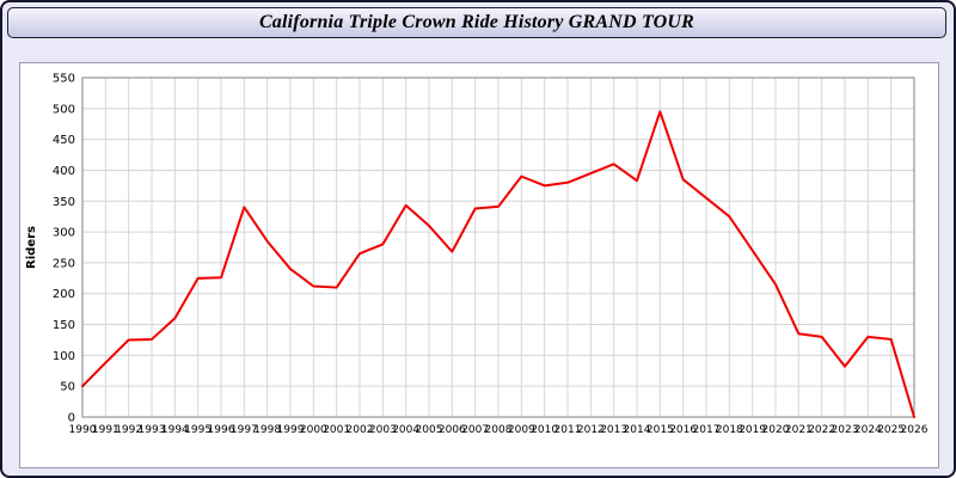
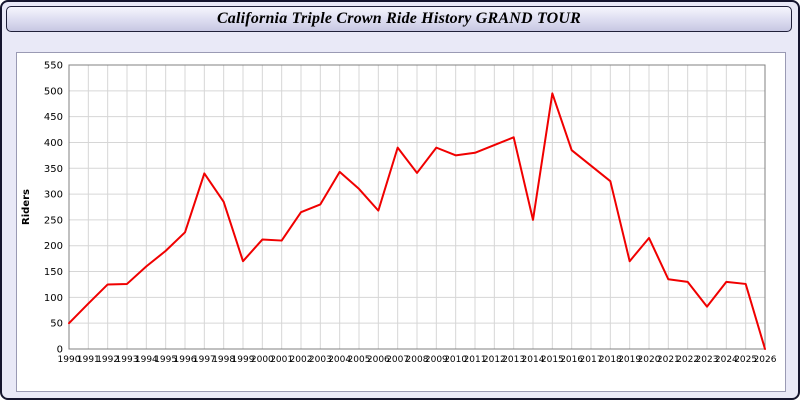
1995: 220 -> 190
1999: 240 -> 170
2007: 340 -> 390
2014: 380 -> 250
2019: 270 -> 170
